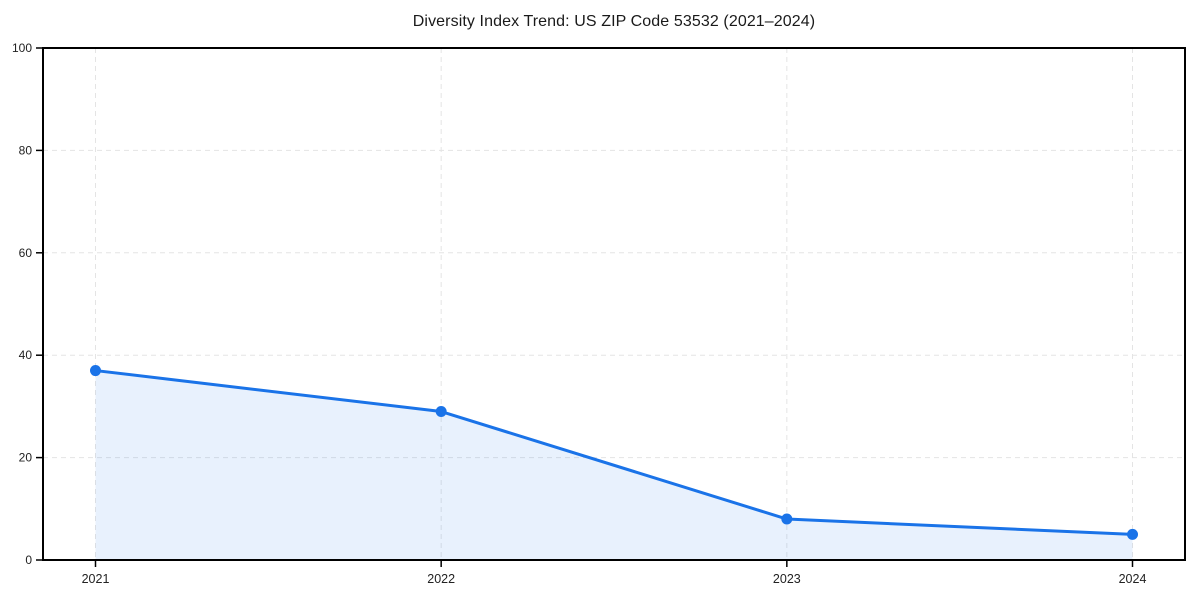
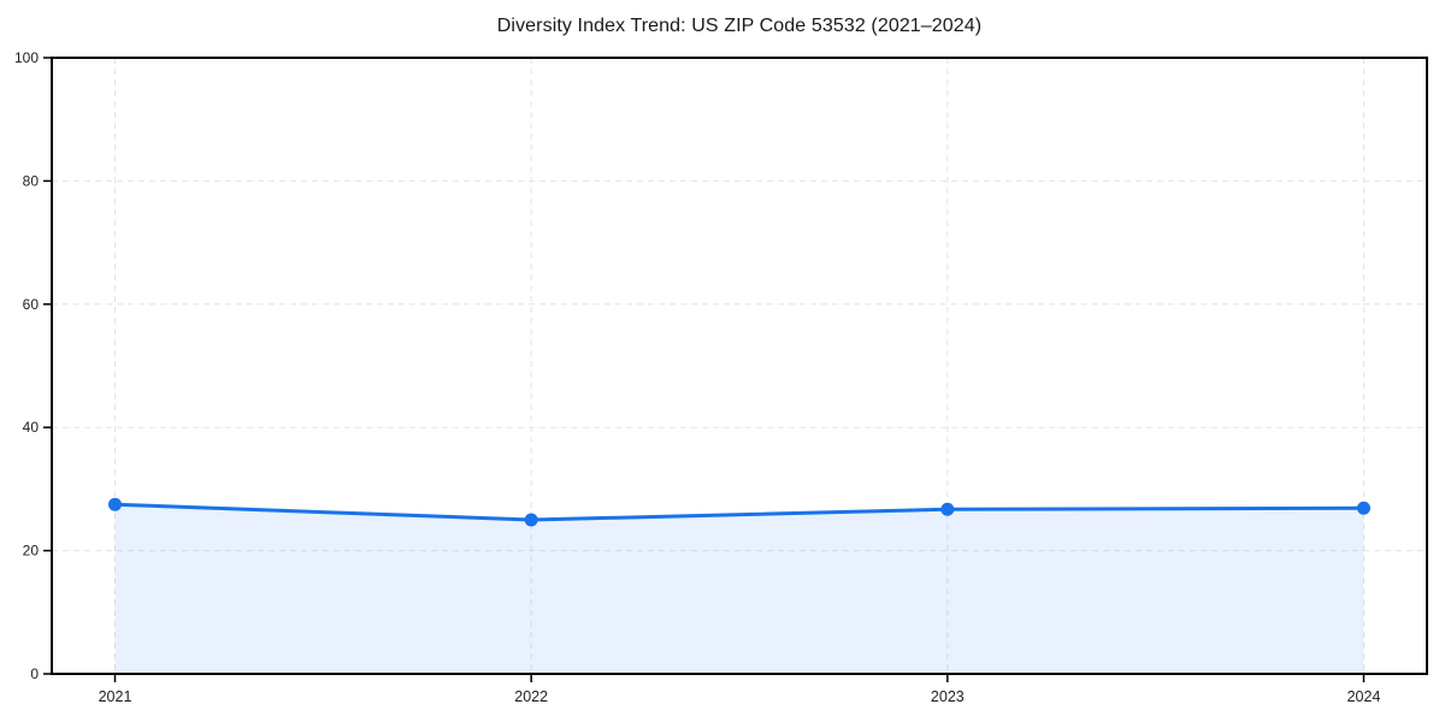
2021: 37 -> 28
2022: 29 -> 25
2023: 8 -> 27
2024: 5 -> 27
